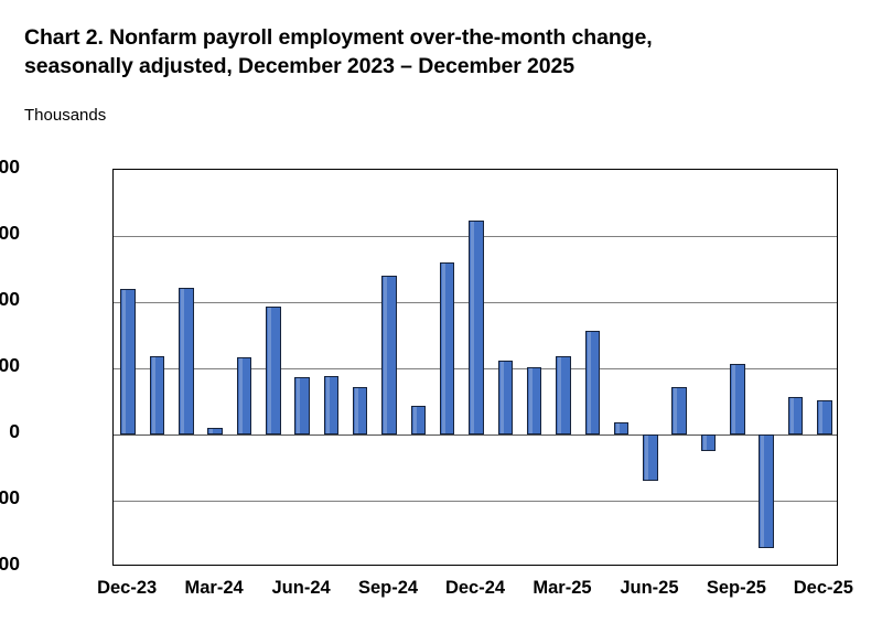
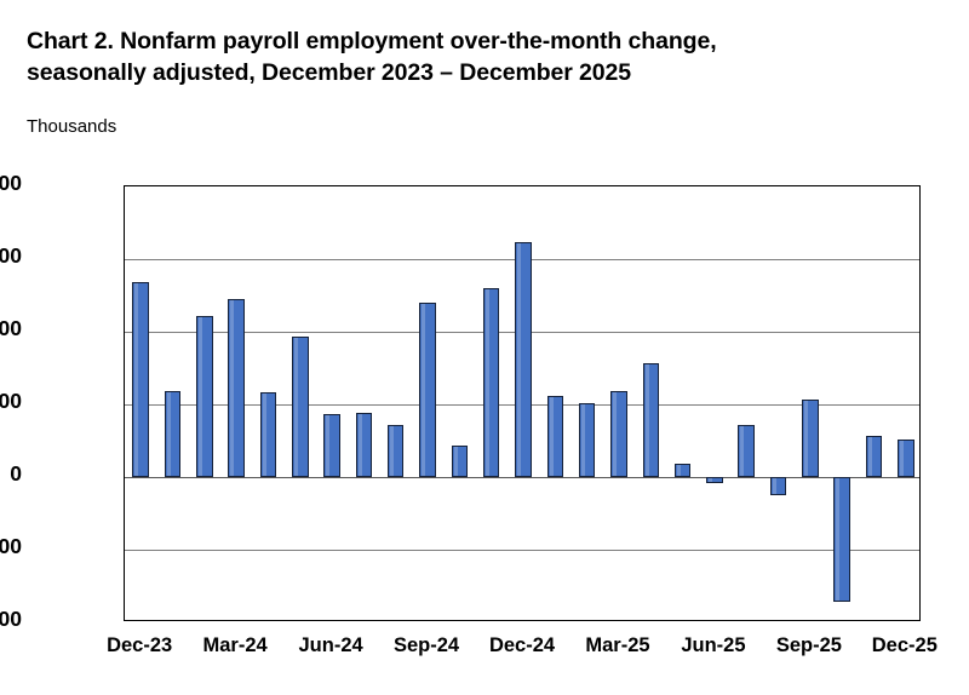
Dec-23: 220 -> 270
Mar-24: 10 -> 240
Jun-25: -70 -> -10
